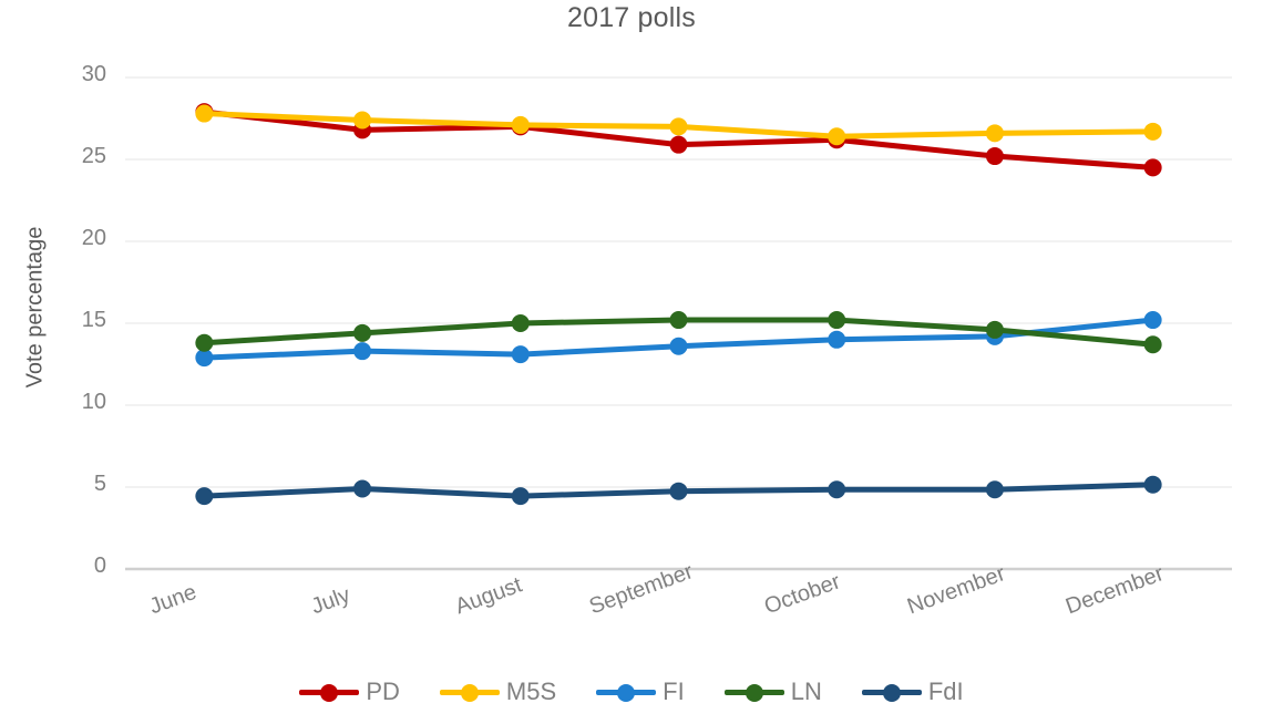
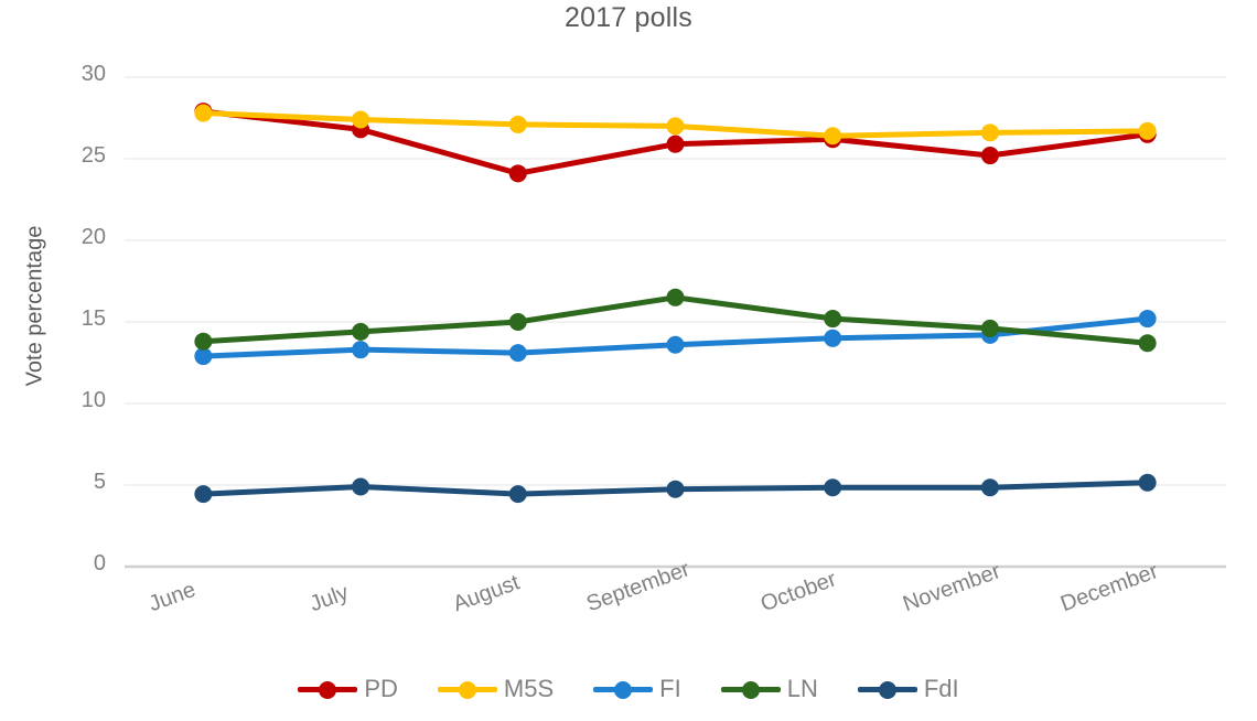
PD/August: 27.0 -> 24.1
LN/September: 15.2 -> 16.5
PD/December: 24.5 -> 26.5
